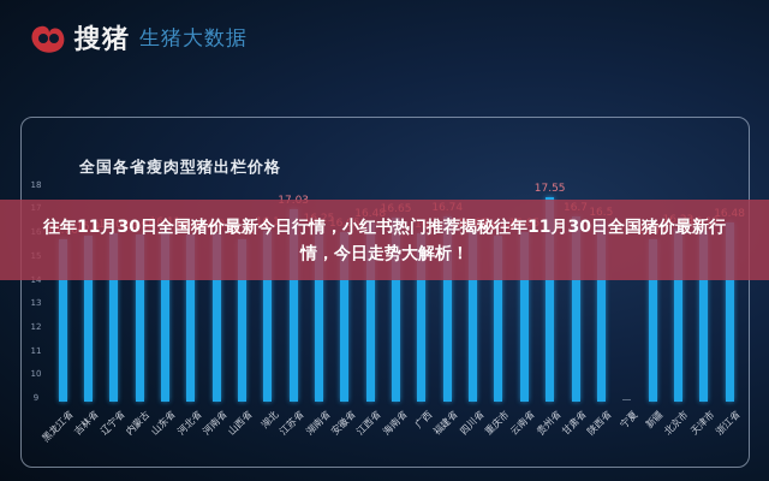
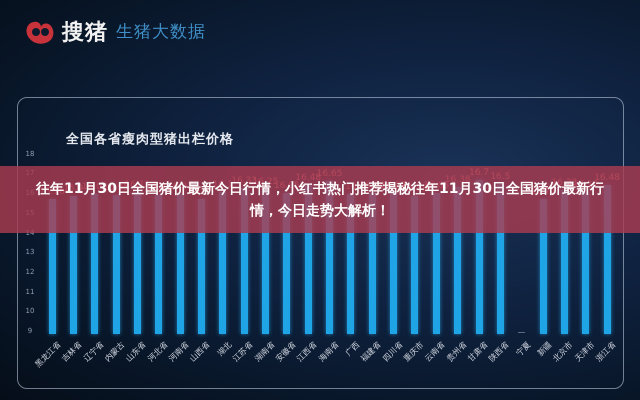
江苏省: 17.03 -> 16.33
福建省: 16.74 -> 16.06
贵州省: 17.55 -> 16.38
